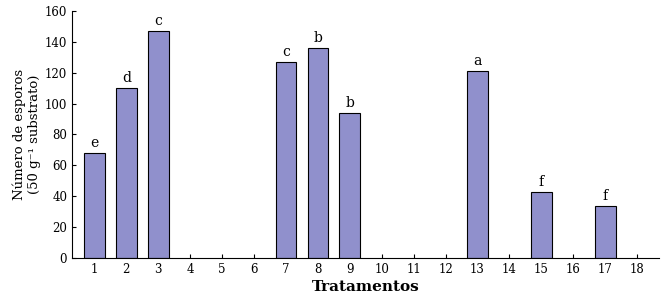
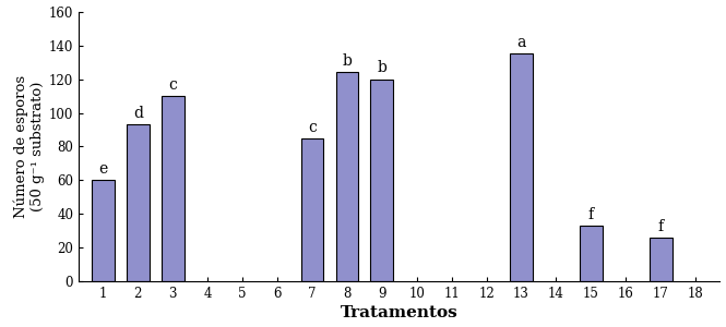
1: 68 -> 60
2: 110 -> 93
3: 147 -> 110
7: 127 -> 85
8: 136 -> 124
9: 94 -> 120
13: 121 -> 135
15: 43 -> 33
17: 34 -> 26
